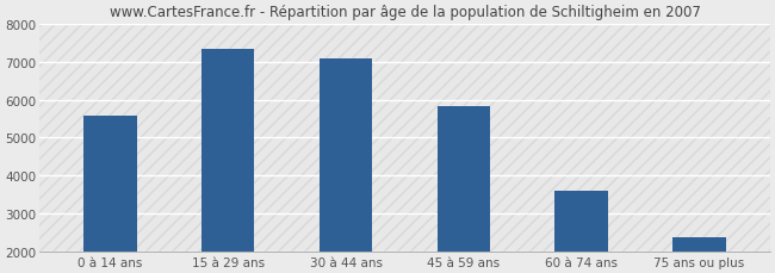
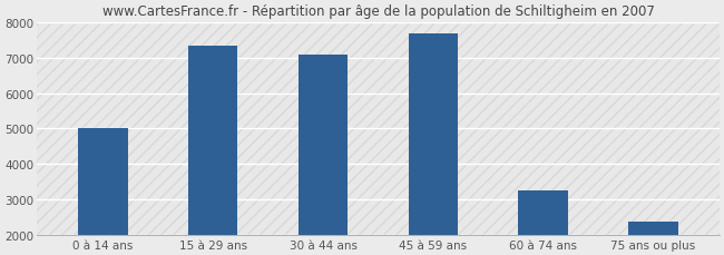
0 à 14 ans: 5580 -> 5000
45 à 59 ans: 5820 -> 7700
60 à 74 ans: 3580 -> 3250
